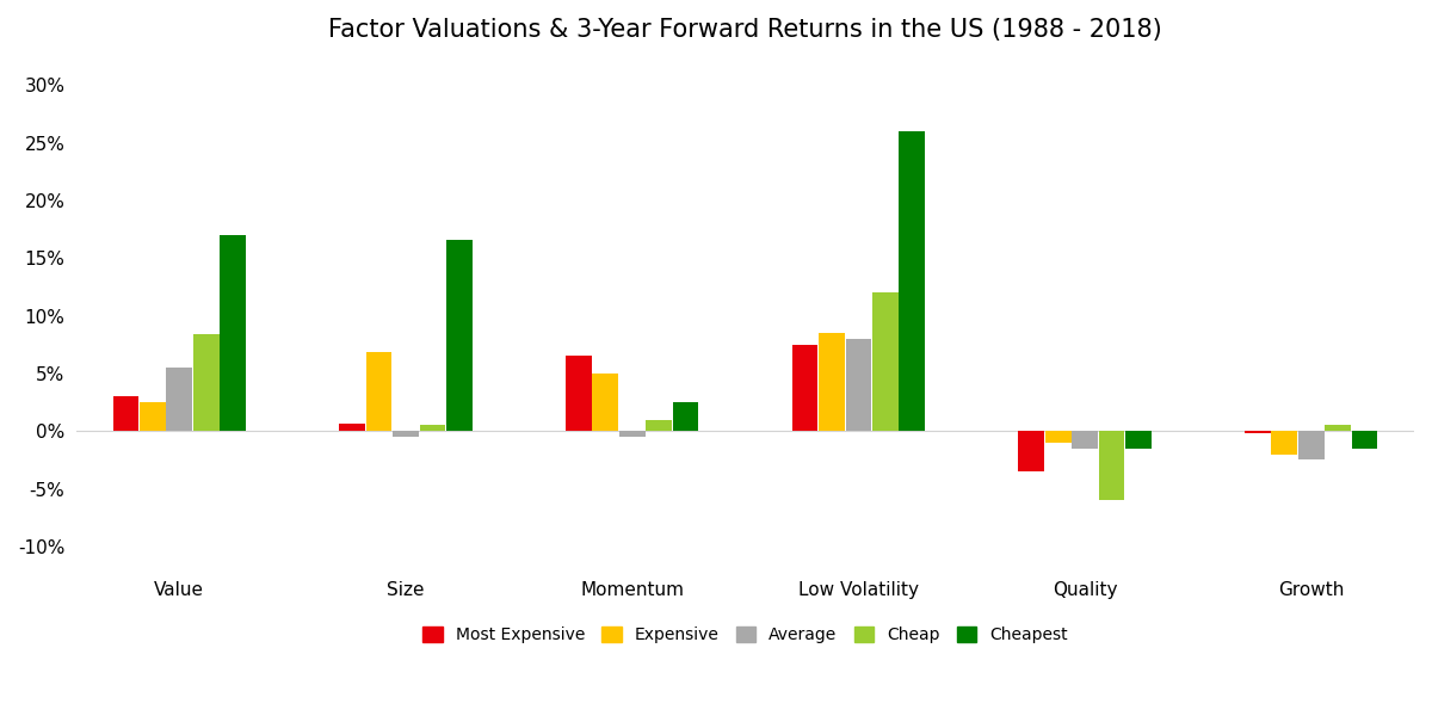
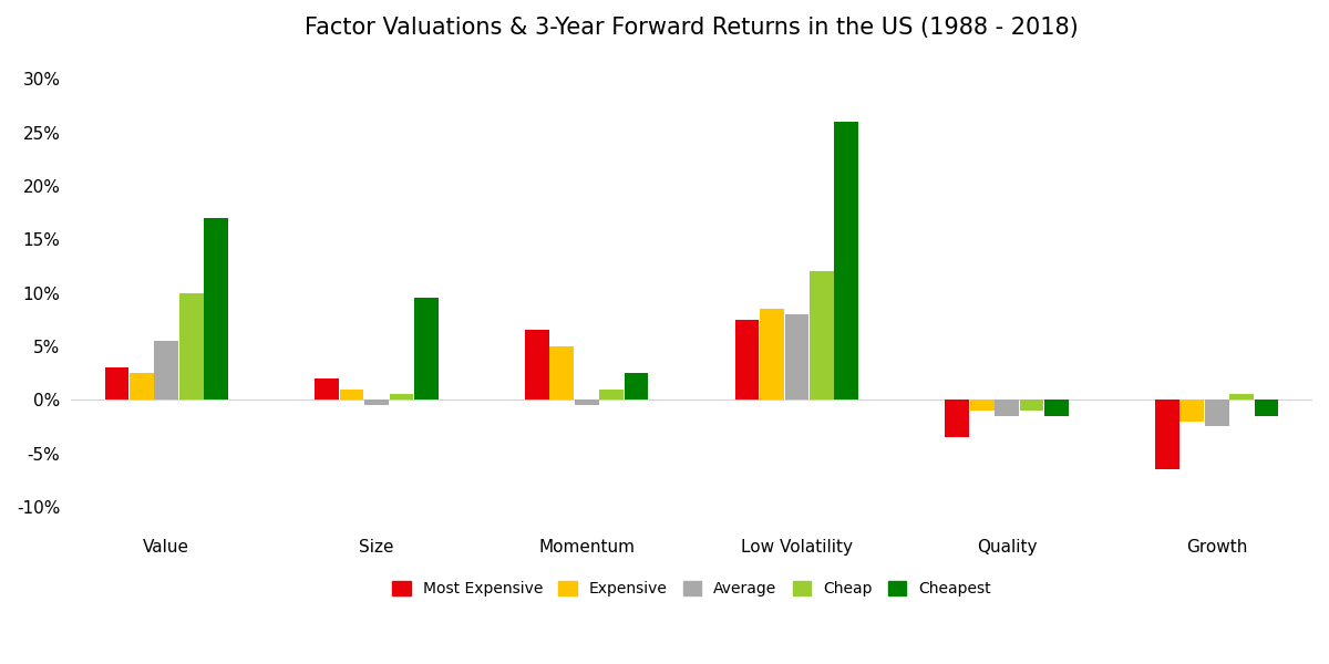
Cheap/Value: 8.4% -> 10.0%
Most Expensive/Size: 0.6% -> 2.0%
Expensive/Size: 6.8% -> 1.0%
Cheapest/Size: 16.6% -> 9.5%
Cheap/Quality: -6.0% -> -1.0%
Most Expensive/Growth: -0.2% -> -6.5%
